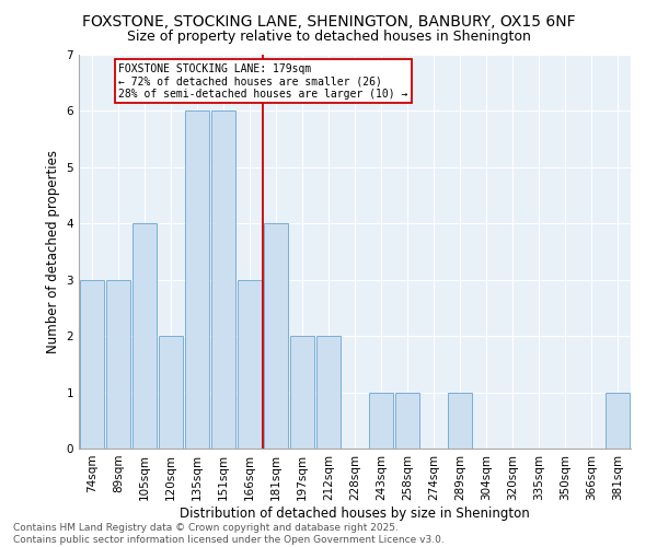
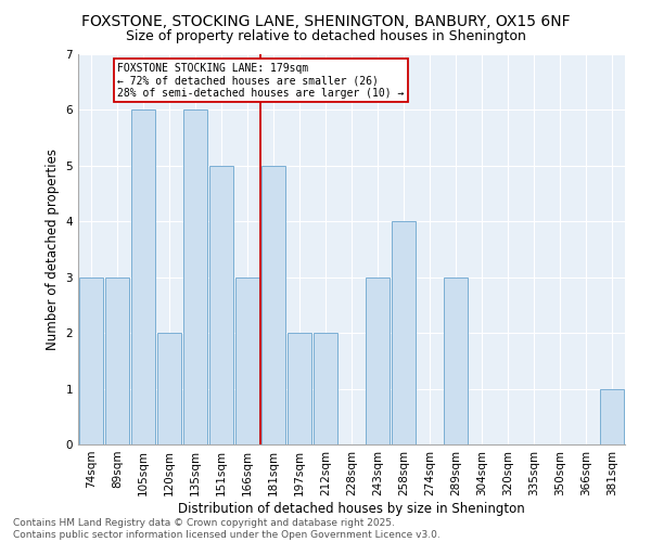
105sqm: 4 -> 6
151sqm: 6 -> 5
181sqm: 4 -> 5
243sqm: 1 -> 3
258sqm: 1 -> 4
289sqm: 1 -> 3
